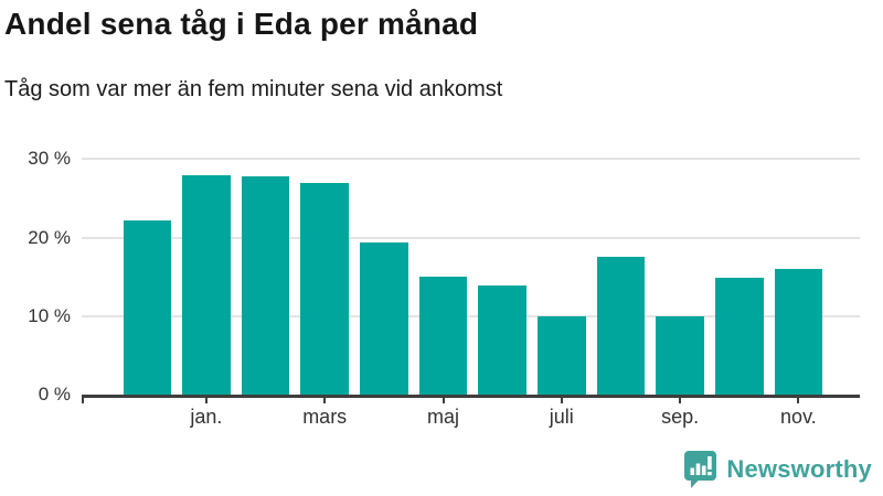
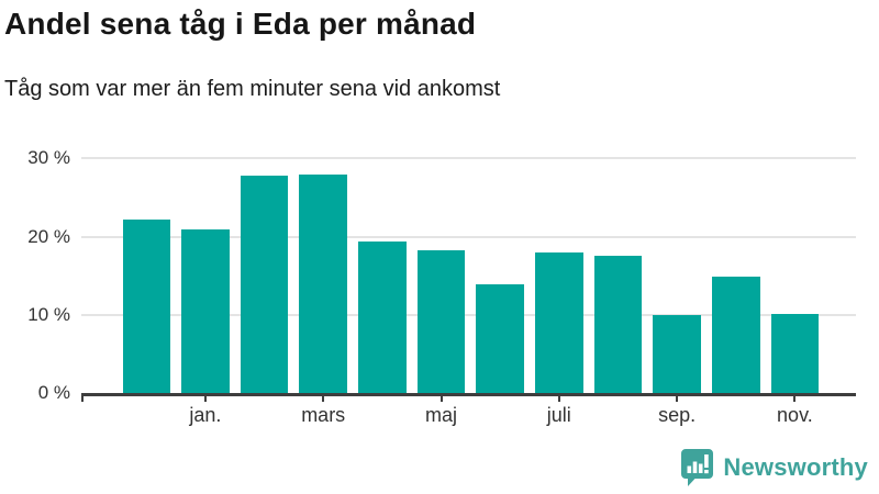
jan.: 28% -> 21%
mars: 27% -> 28%
maj: 15% -> 18%
juli: 10% -> 18%
nov.: 16% -> 10%
